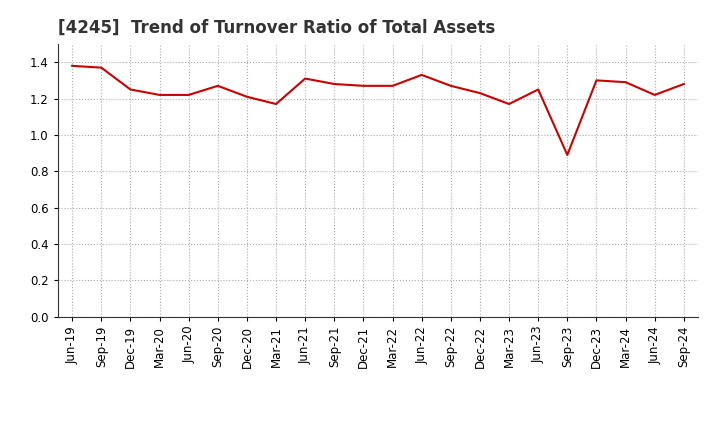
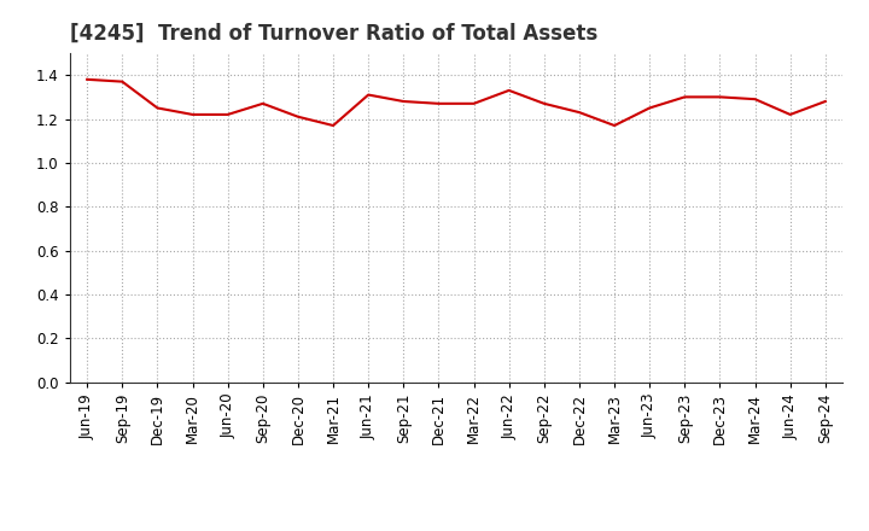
Sep-23: 0.89 -> 1.30
